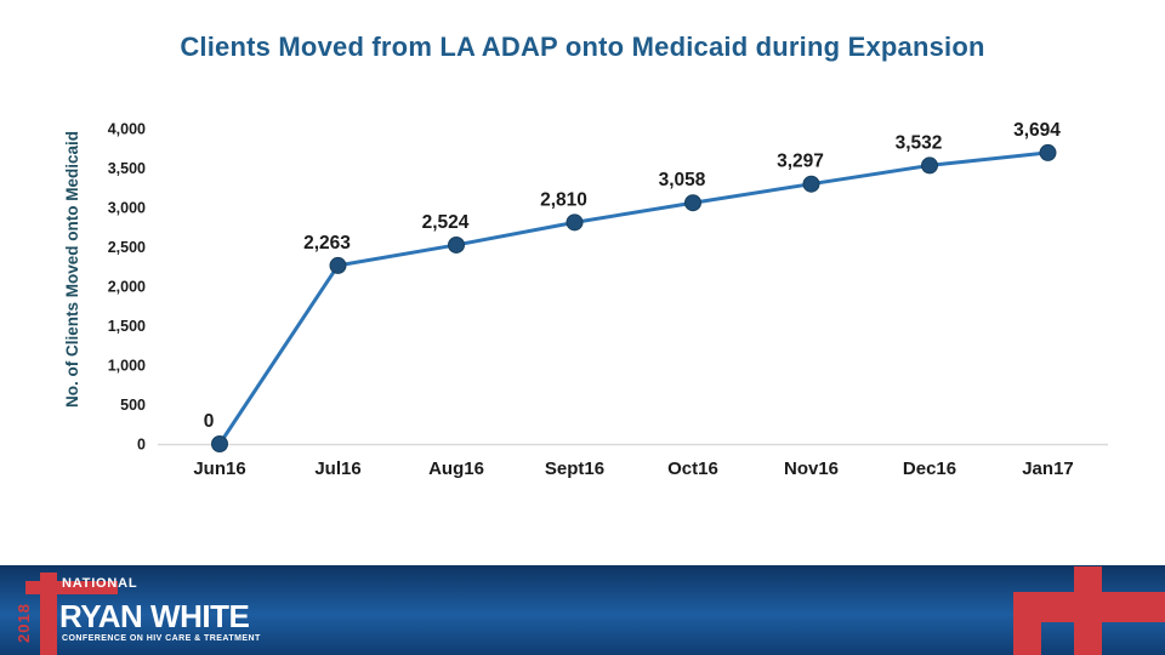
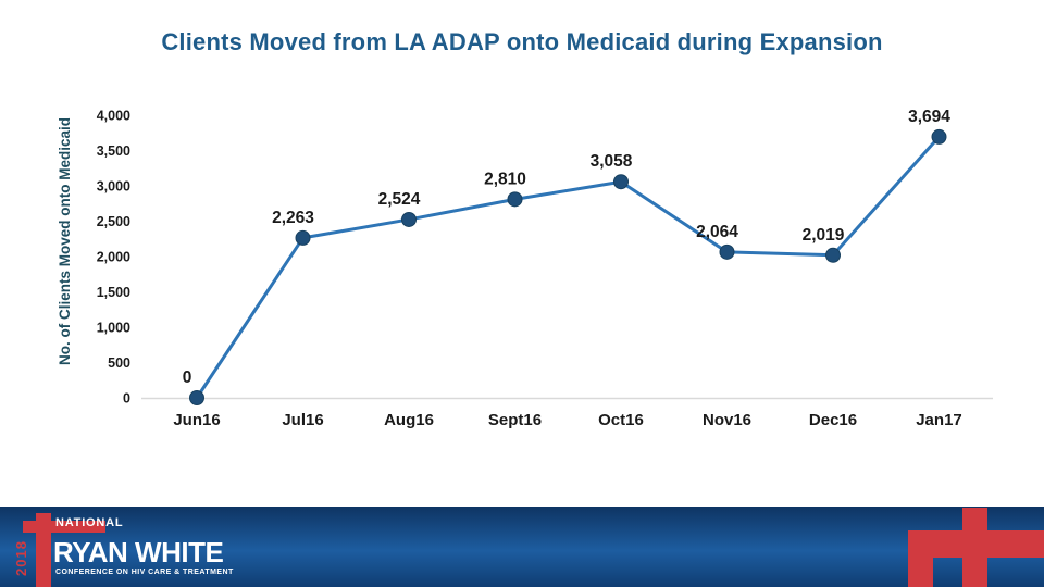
Nov16: 3,297 -> 2,064
Dec16: 3,532 -> 2,019
